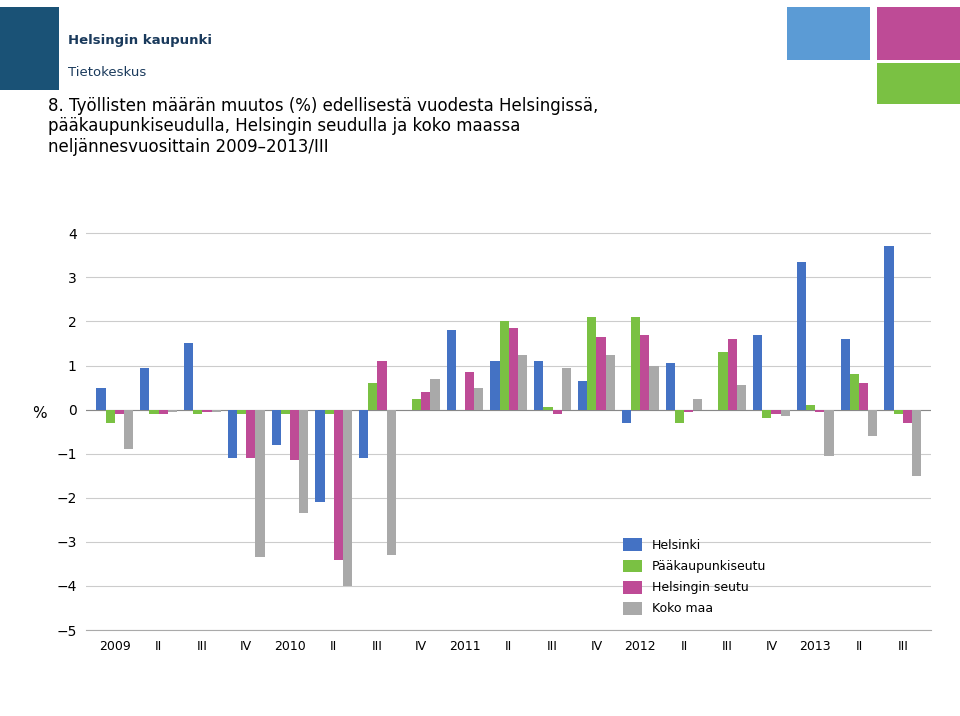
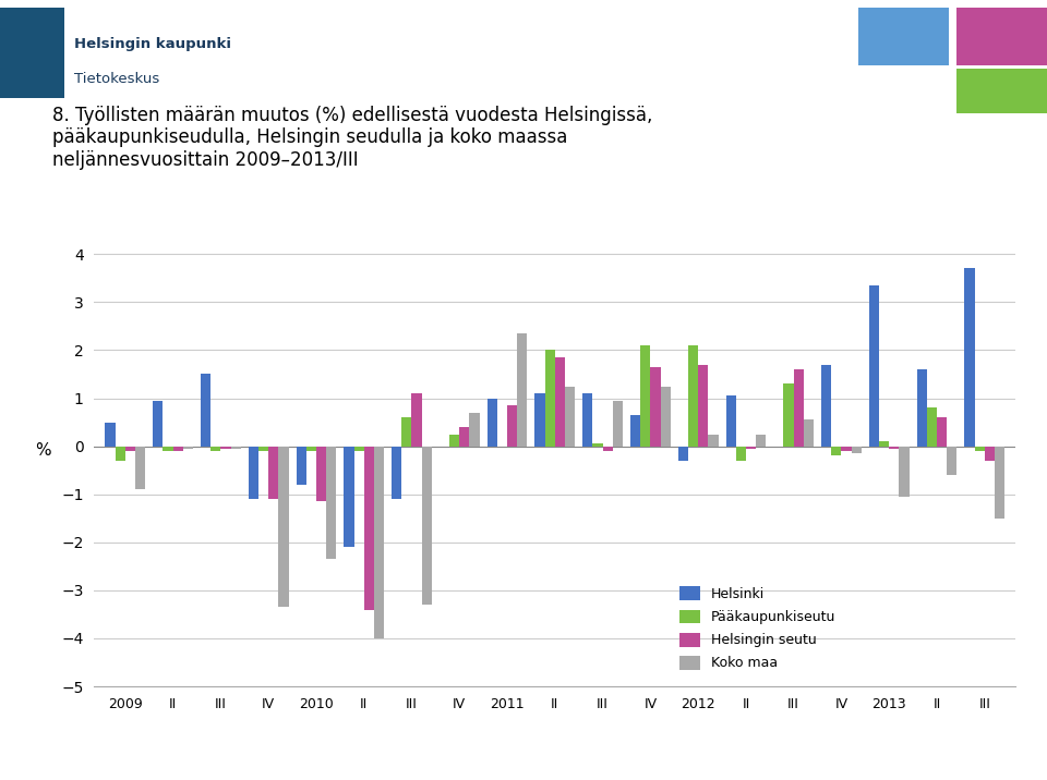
Helsinki/2011: 1.80 -> 1.00
Koko maa/2011: 0.50 -> 2.35
Koko maa/2012: 1.00 -> 0.25
